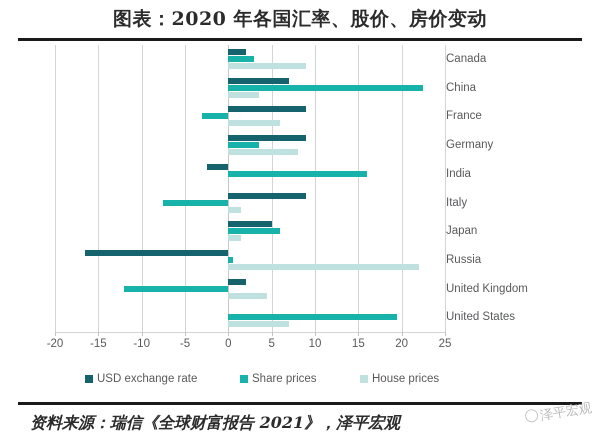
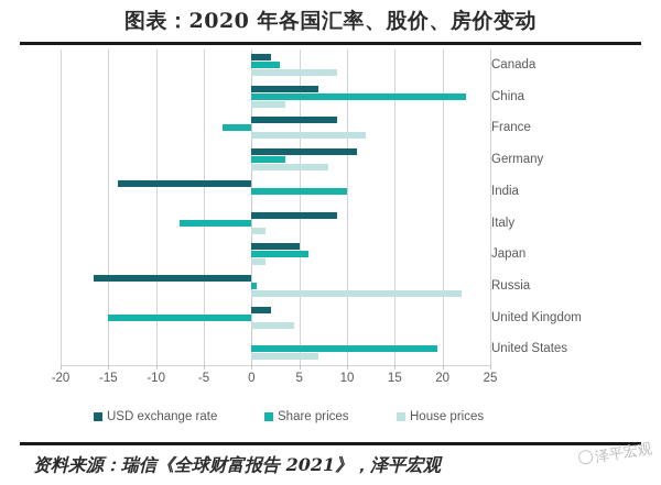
House prices/France: 6 -> 12
USD exchange rate/Germany: 9 -> 11
USD exchange rate/India: -2 -> -14
Share prices/India: 16 -> 10
Share prices/United Kingdom: -12 -> -15
